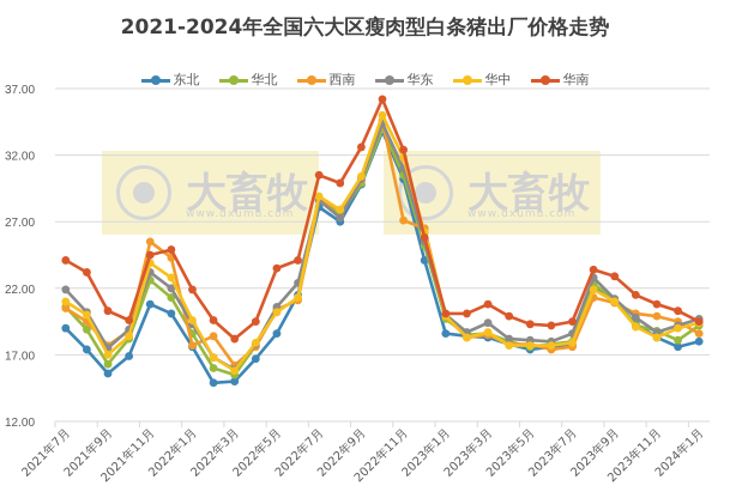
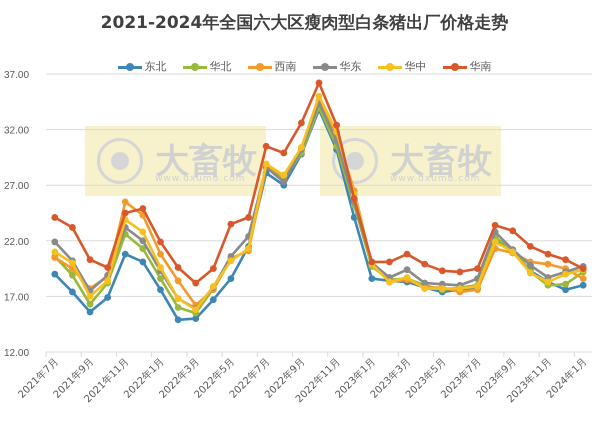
西南/2022年1月: 17.7 -> 20.8
西南/2022年11月: 27.1 -> 31.6
华北/2023年11月: 18.8 -> 18.0
